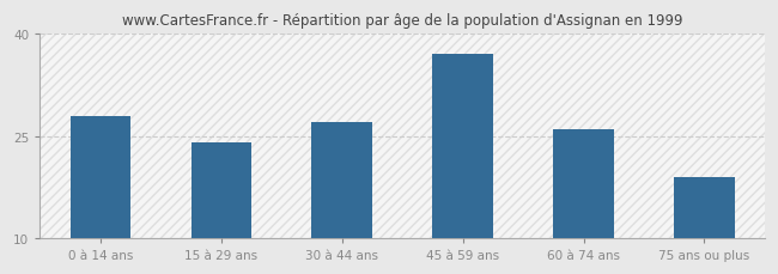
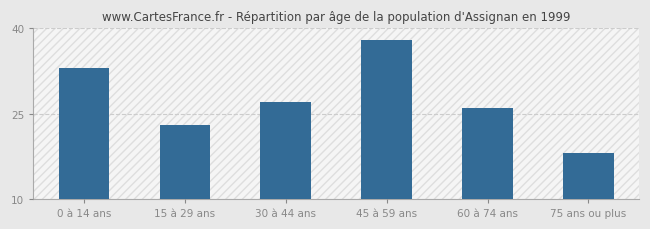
0 à 14 ans: 28 -> 33
15 à 29 ans: 24 -> 23
45 à 59 ans: 37 -> 38
75 ans ou plus: 19 -> 18
